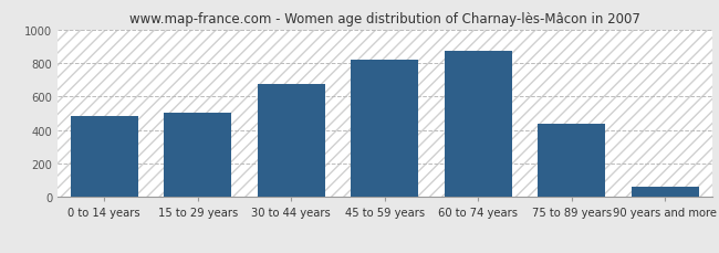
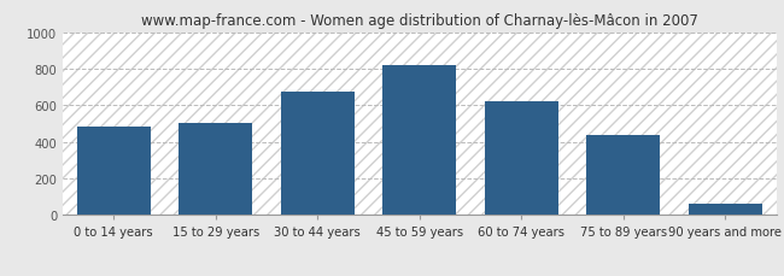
60 to 74 years: 870 -> 620
